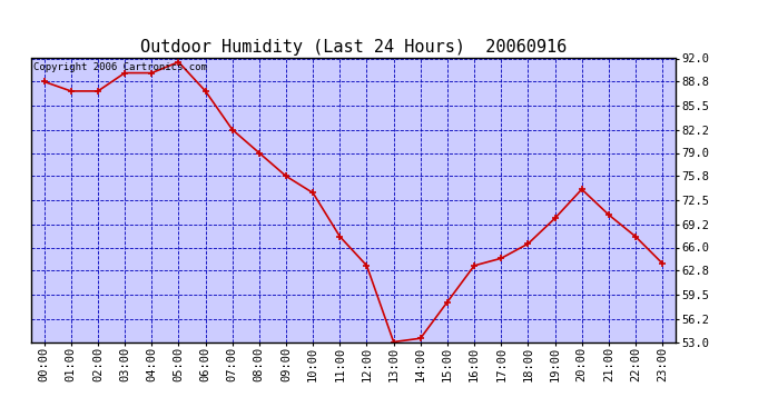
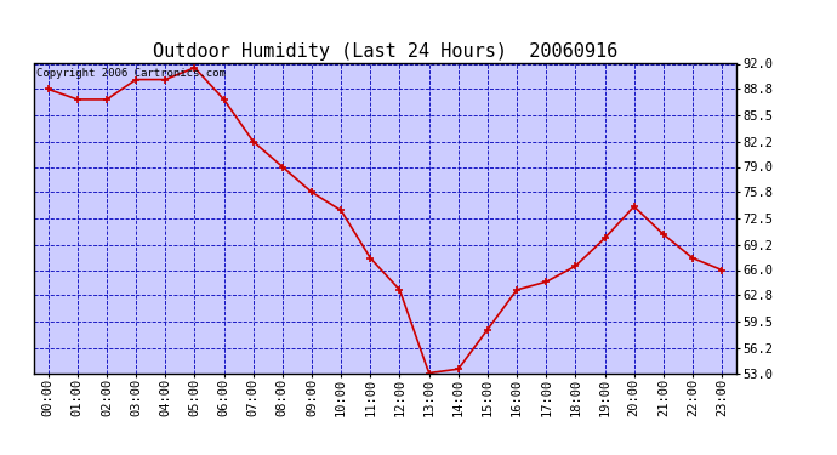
23:00: 63.8 -> 66.0
